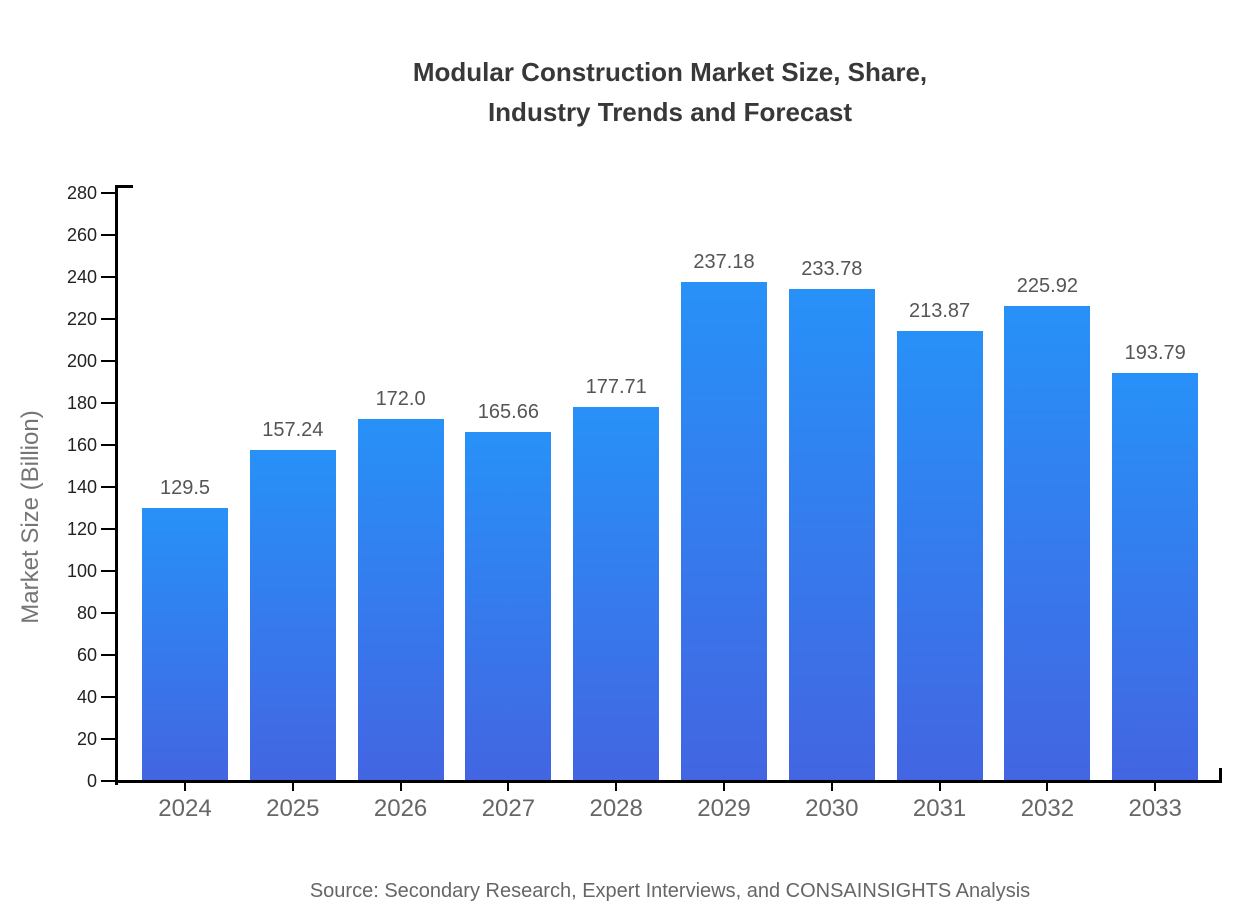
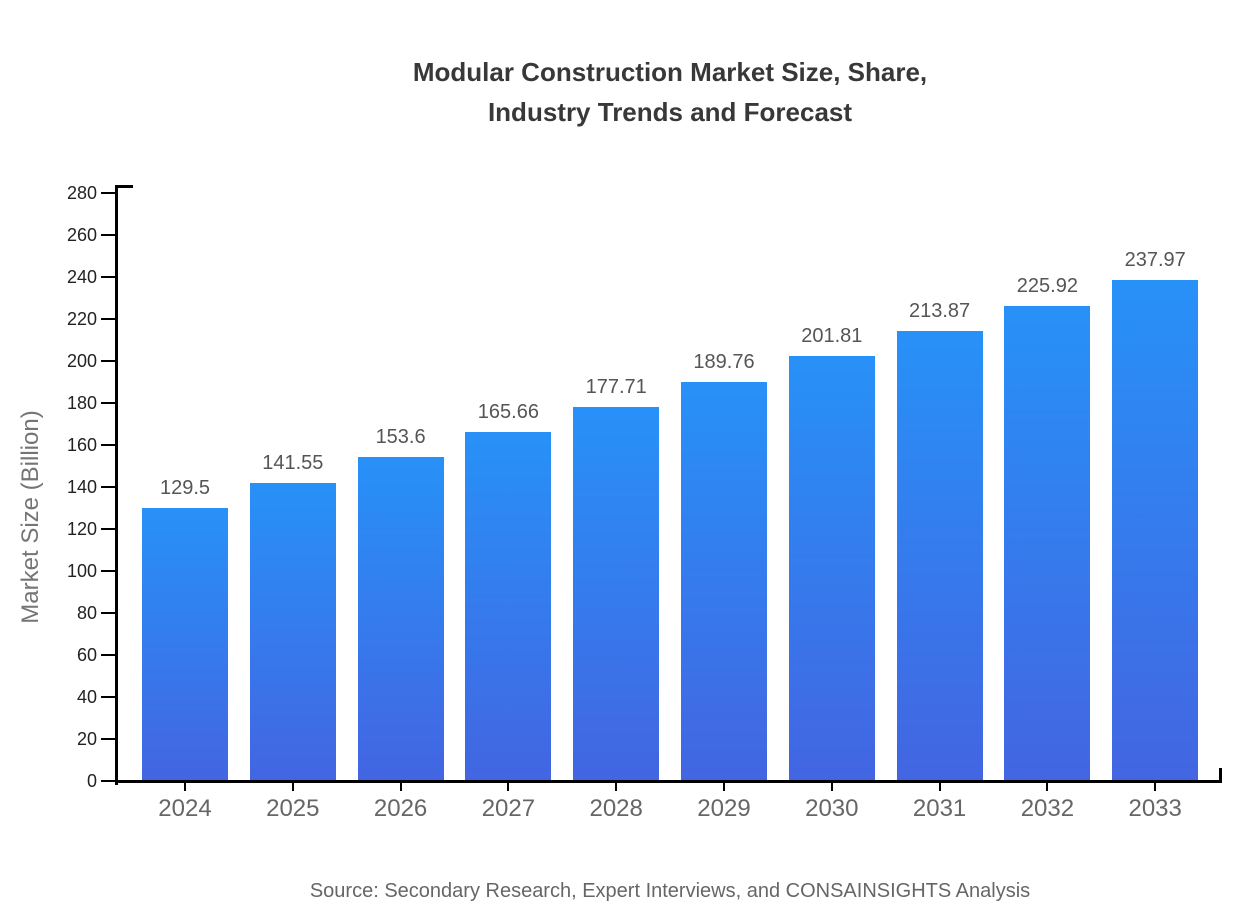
2025: 157.24 -> 141.55
2026: 172.0 -> 153.6
2029: 237.18 -> 189.76
2030: 233.78 -> 201.81
2033: 193.79 -> 237.97
